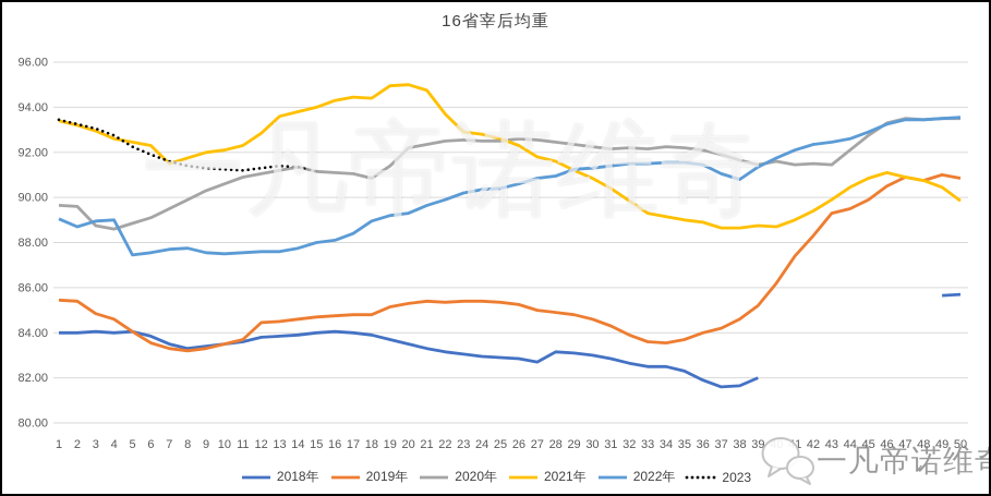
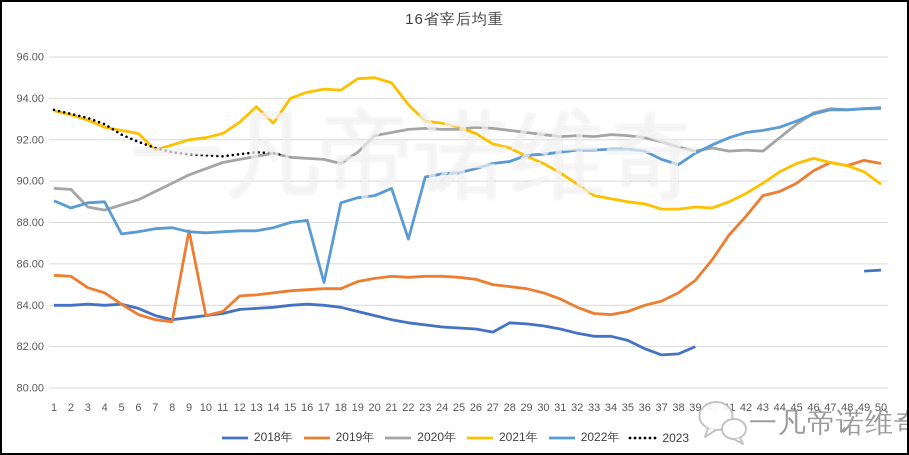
2019年/9: 83.3 -> 87.6
2021年/14: 93.8 -> 92.8
2022年/17: 88.4 -> 85.1
2022年/22: 89.9 -> 87.2
